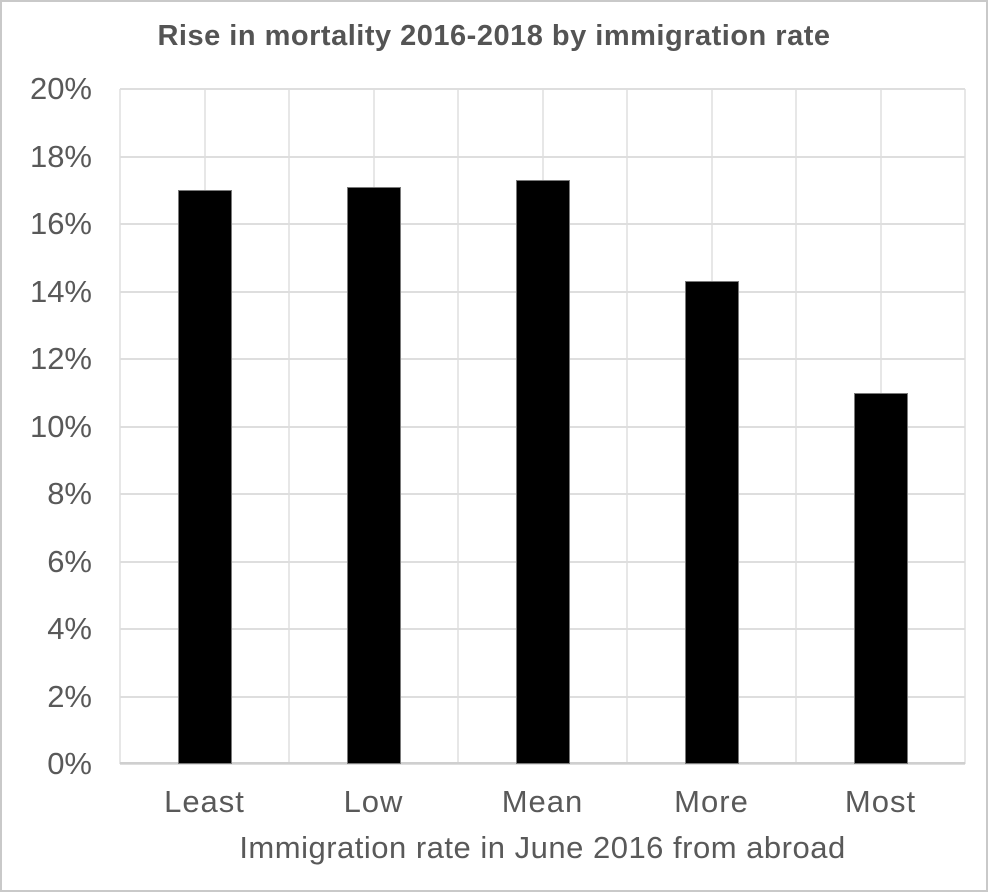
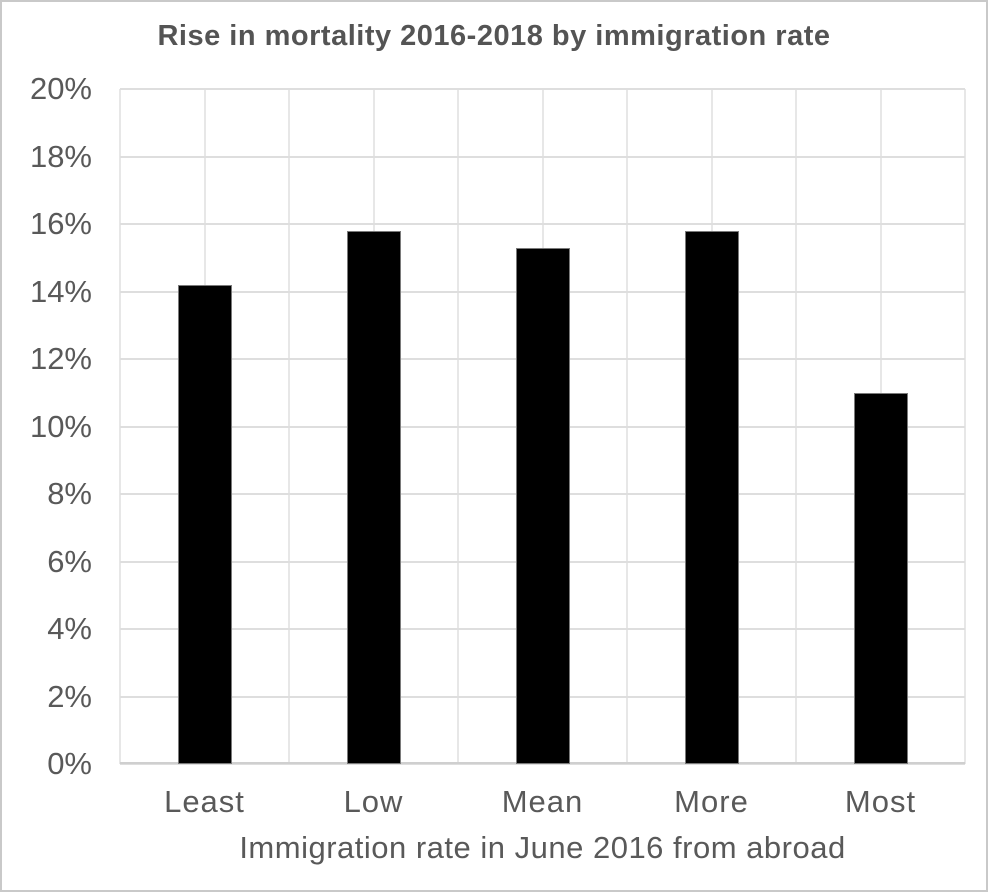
Least: 17.0% -> 14.2%
Low: 17.1% -> 15.8%
Mean: 17.3% -> 15.3%
More: 14.3% -> 15.8%
